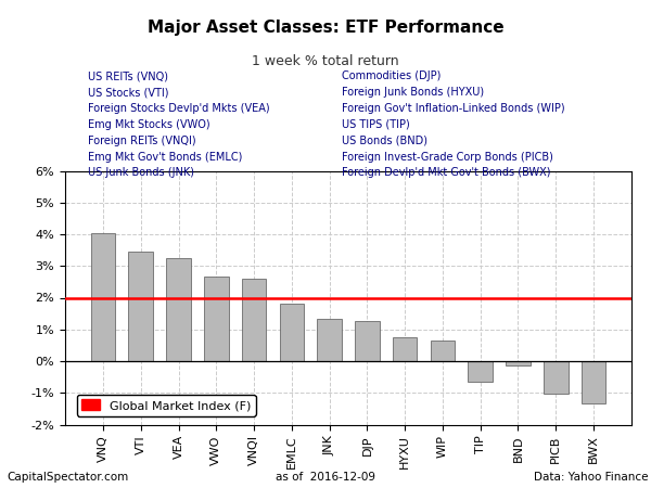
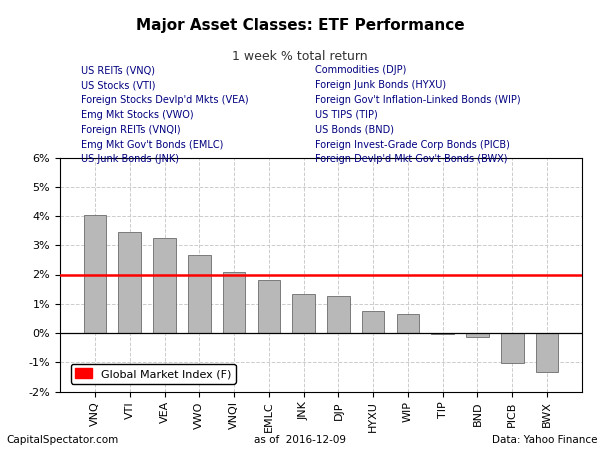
VNQI: 2.60% -> 2.08%
TIP: -0.65% -> -0.05%
